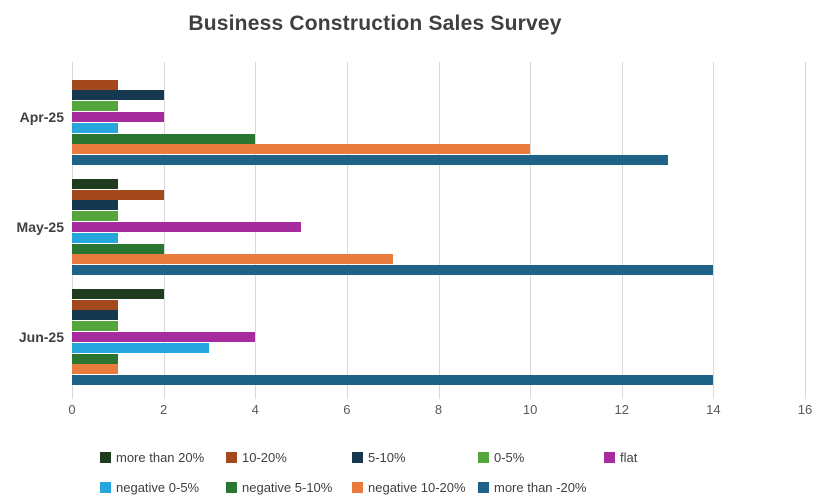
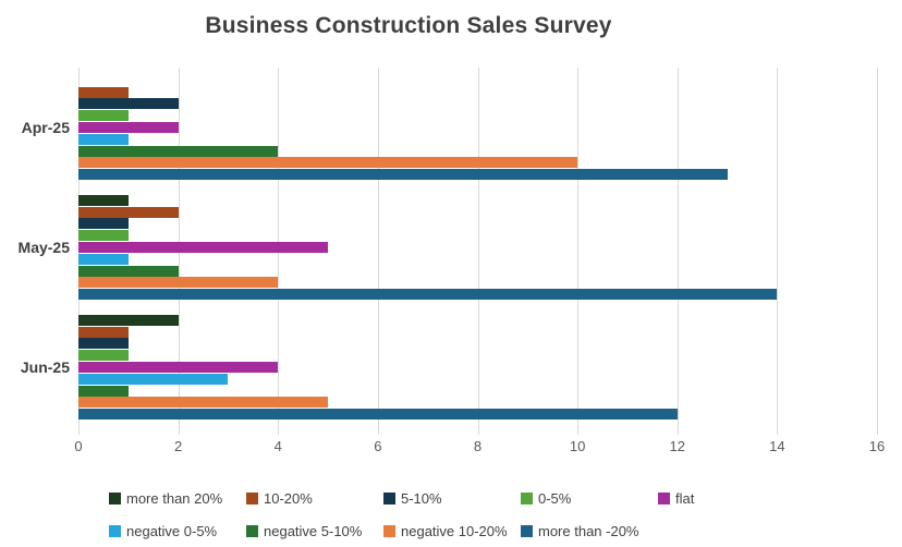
negative 10-20%/May-25: 7 -> 4
negative 10-20%/Jun-25: 1 -> 5
more than -20%/Jun-25: 14 -> 12
